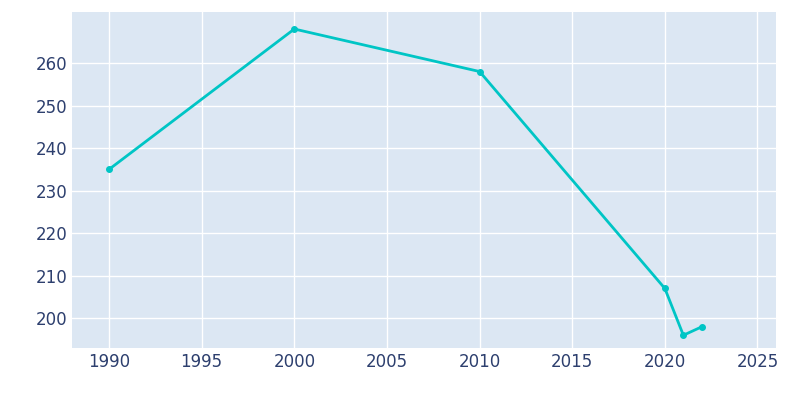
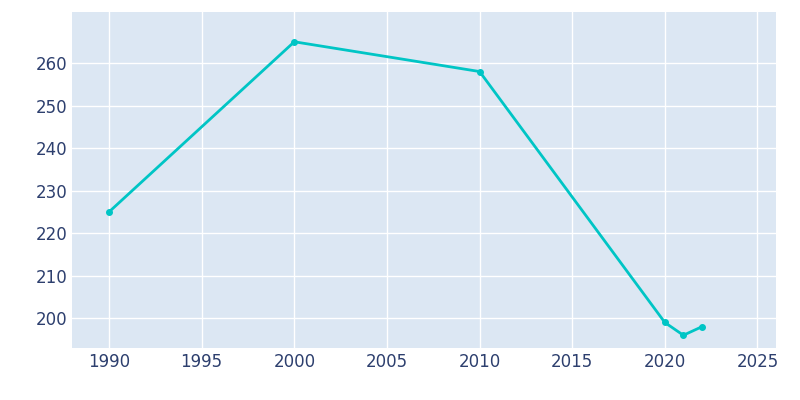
1990: 235 -> 225
2000: 268 -> 265
2020: 207 -> 199
